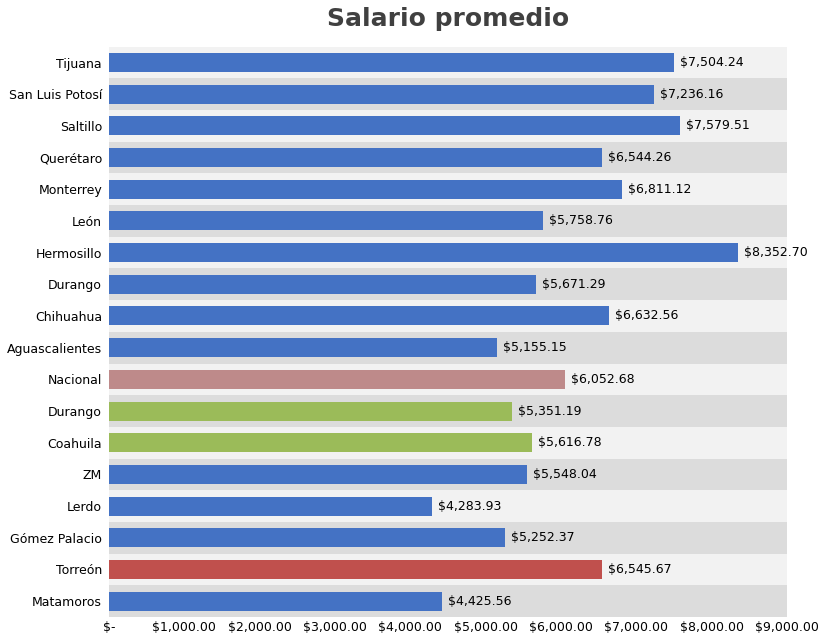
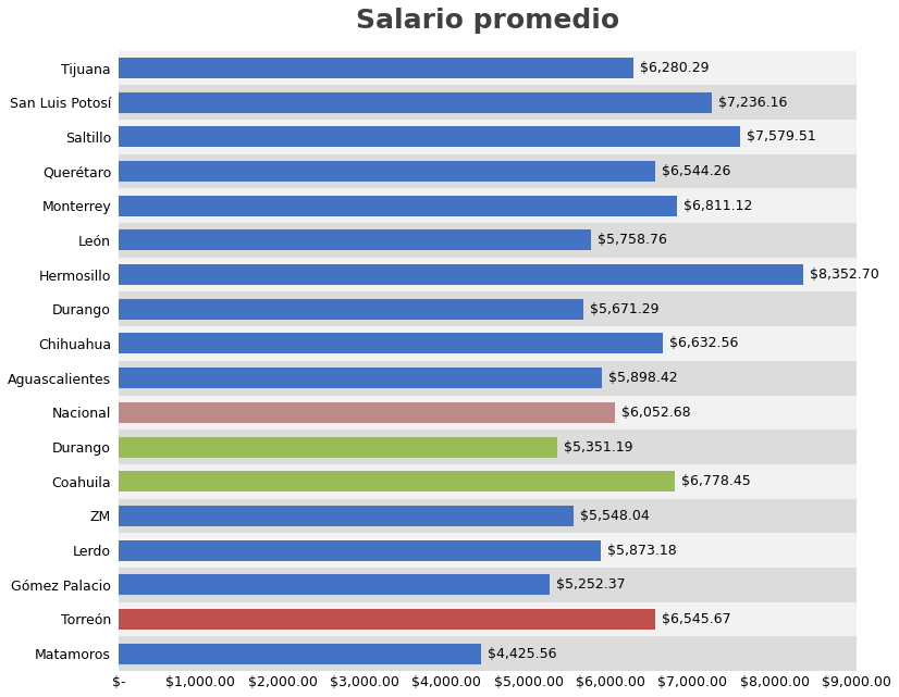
Tijuana: $7,504.24 -> $6,280.29
Aguascalientes: $5,155.15 -> $5,898.42
Coahuila: $5,616.78 -> $6,778.45
Lerdo: $4,283.93 -> $5,873.18
